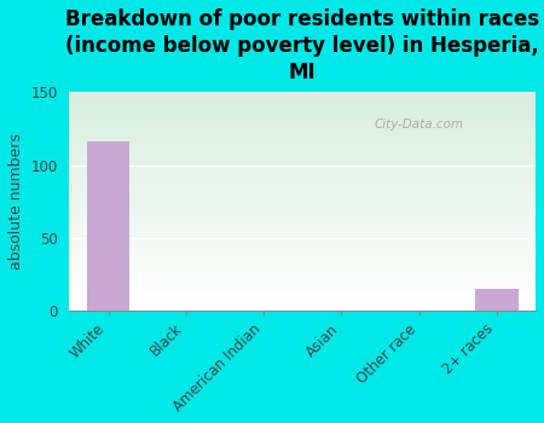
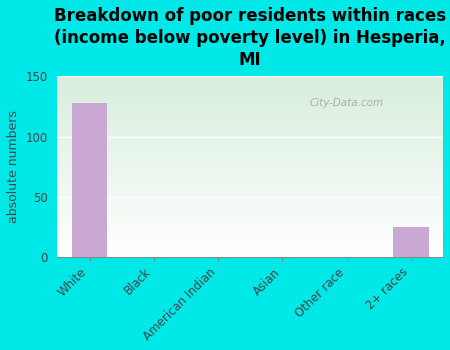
White: 116 -> 128
2+ races: 15 -> 25
